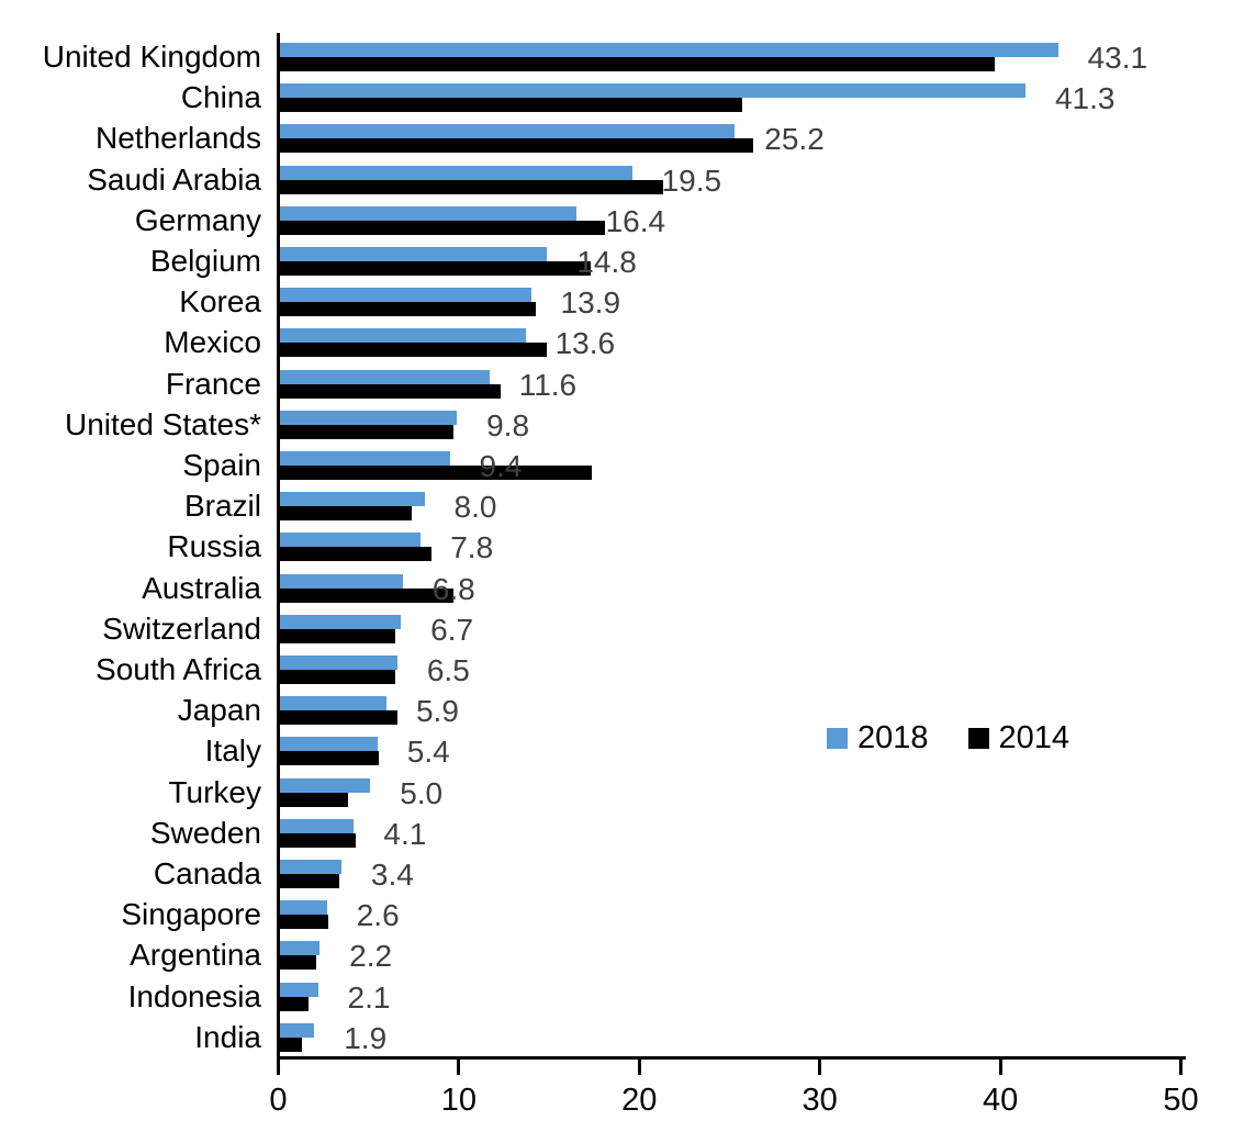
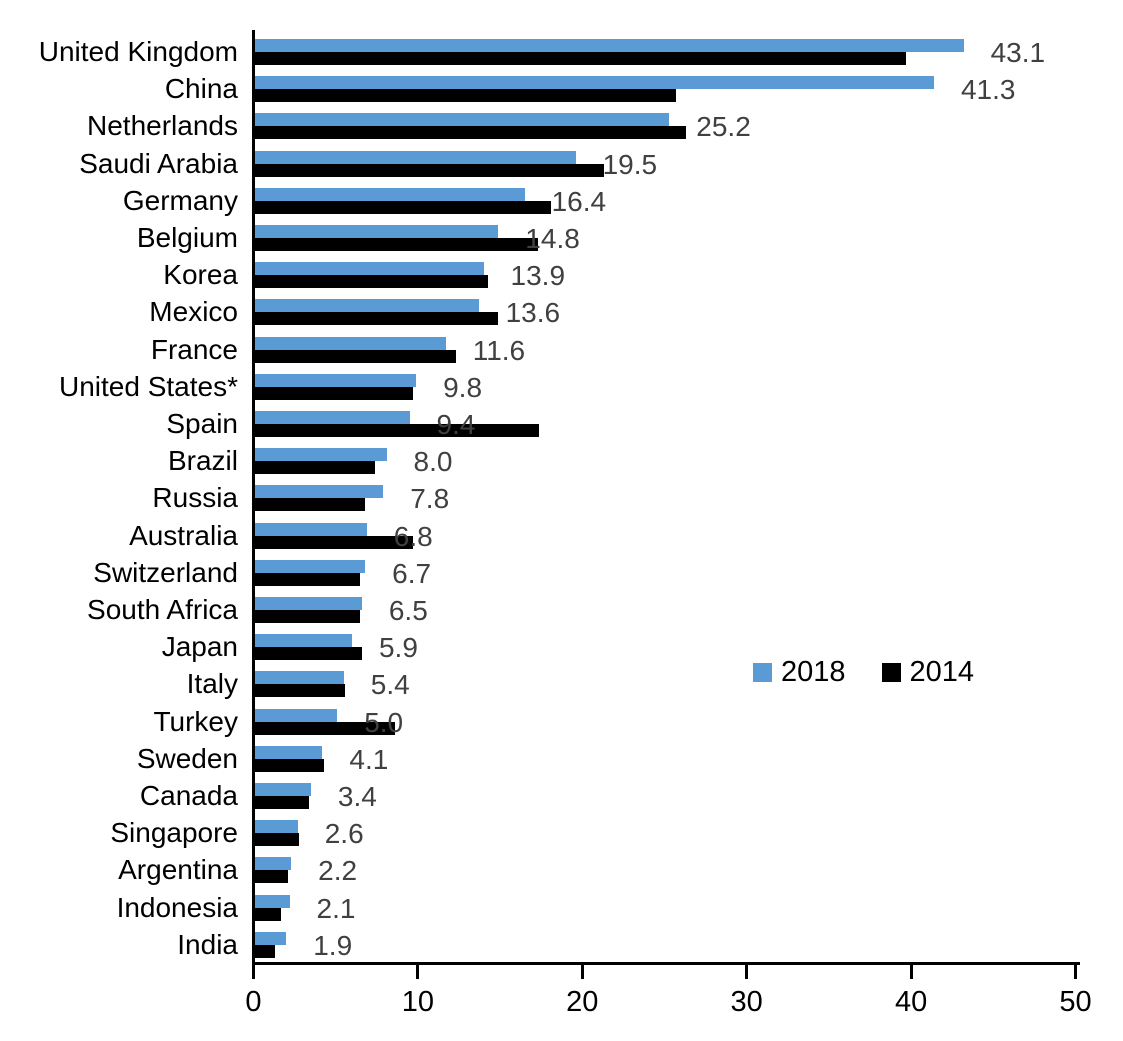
2014/Russia: 8.4 -> 6.7
2014/Turkey: 3.8 -> 8.5
